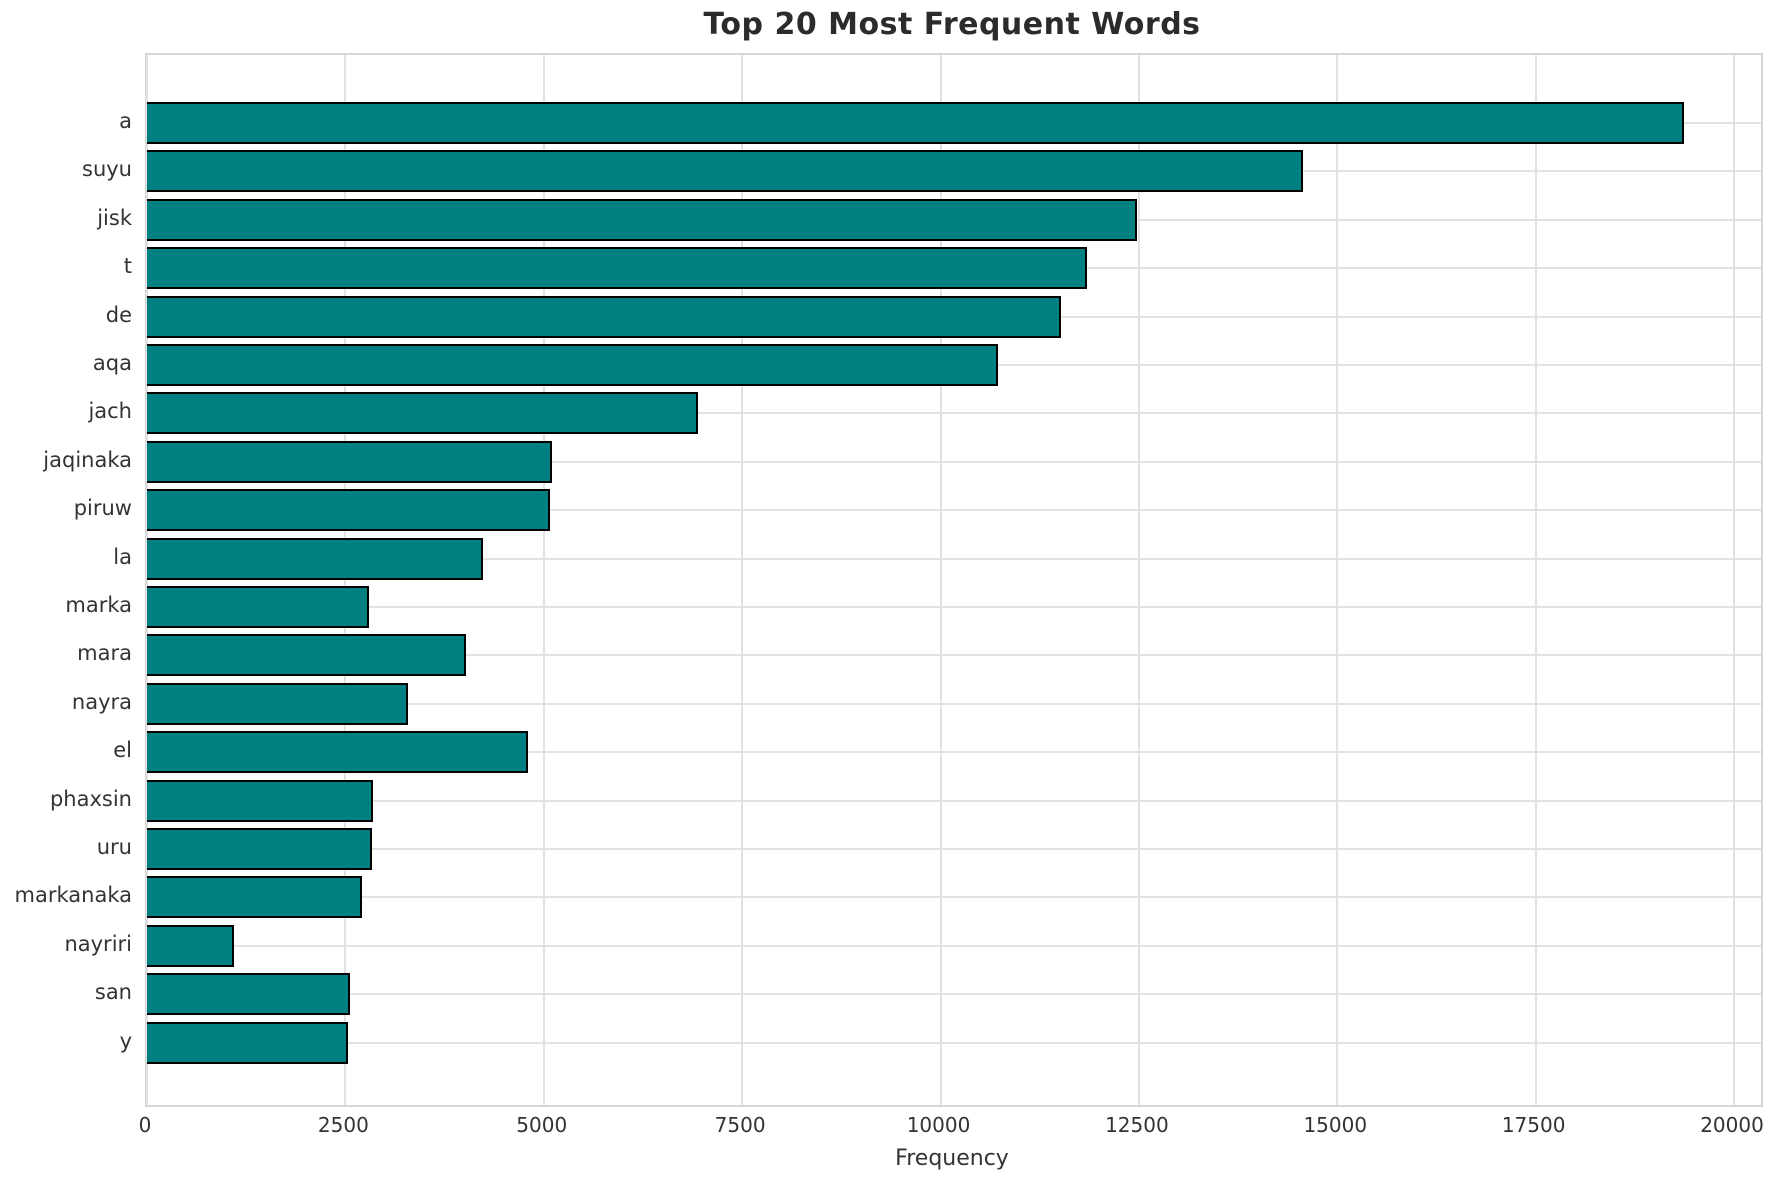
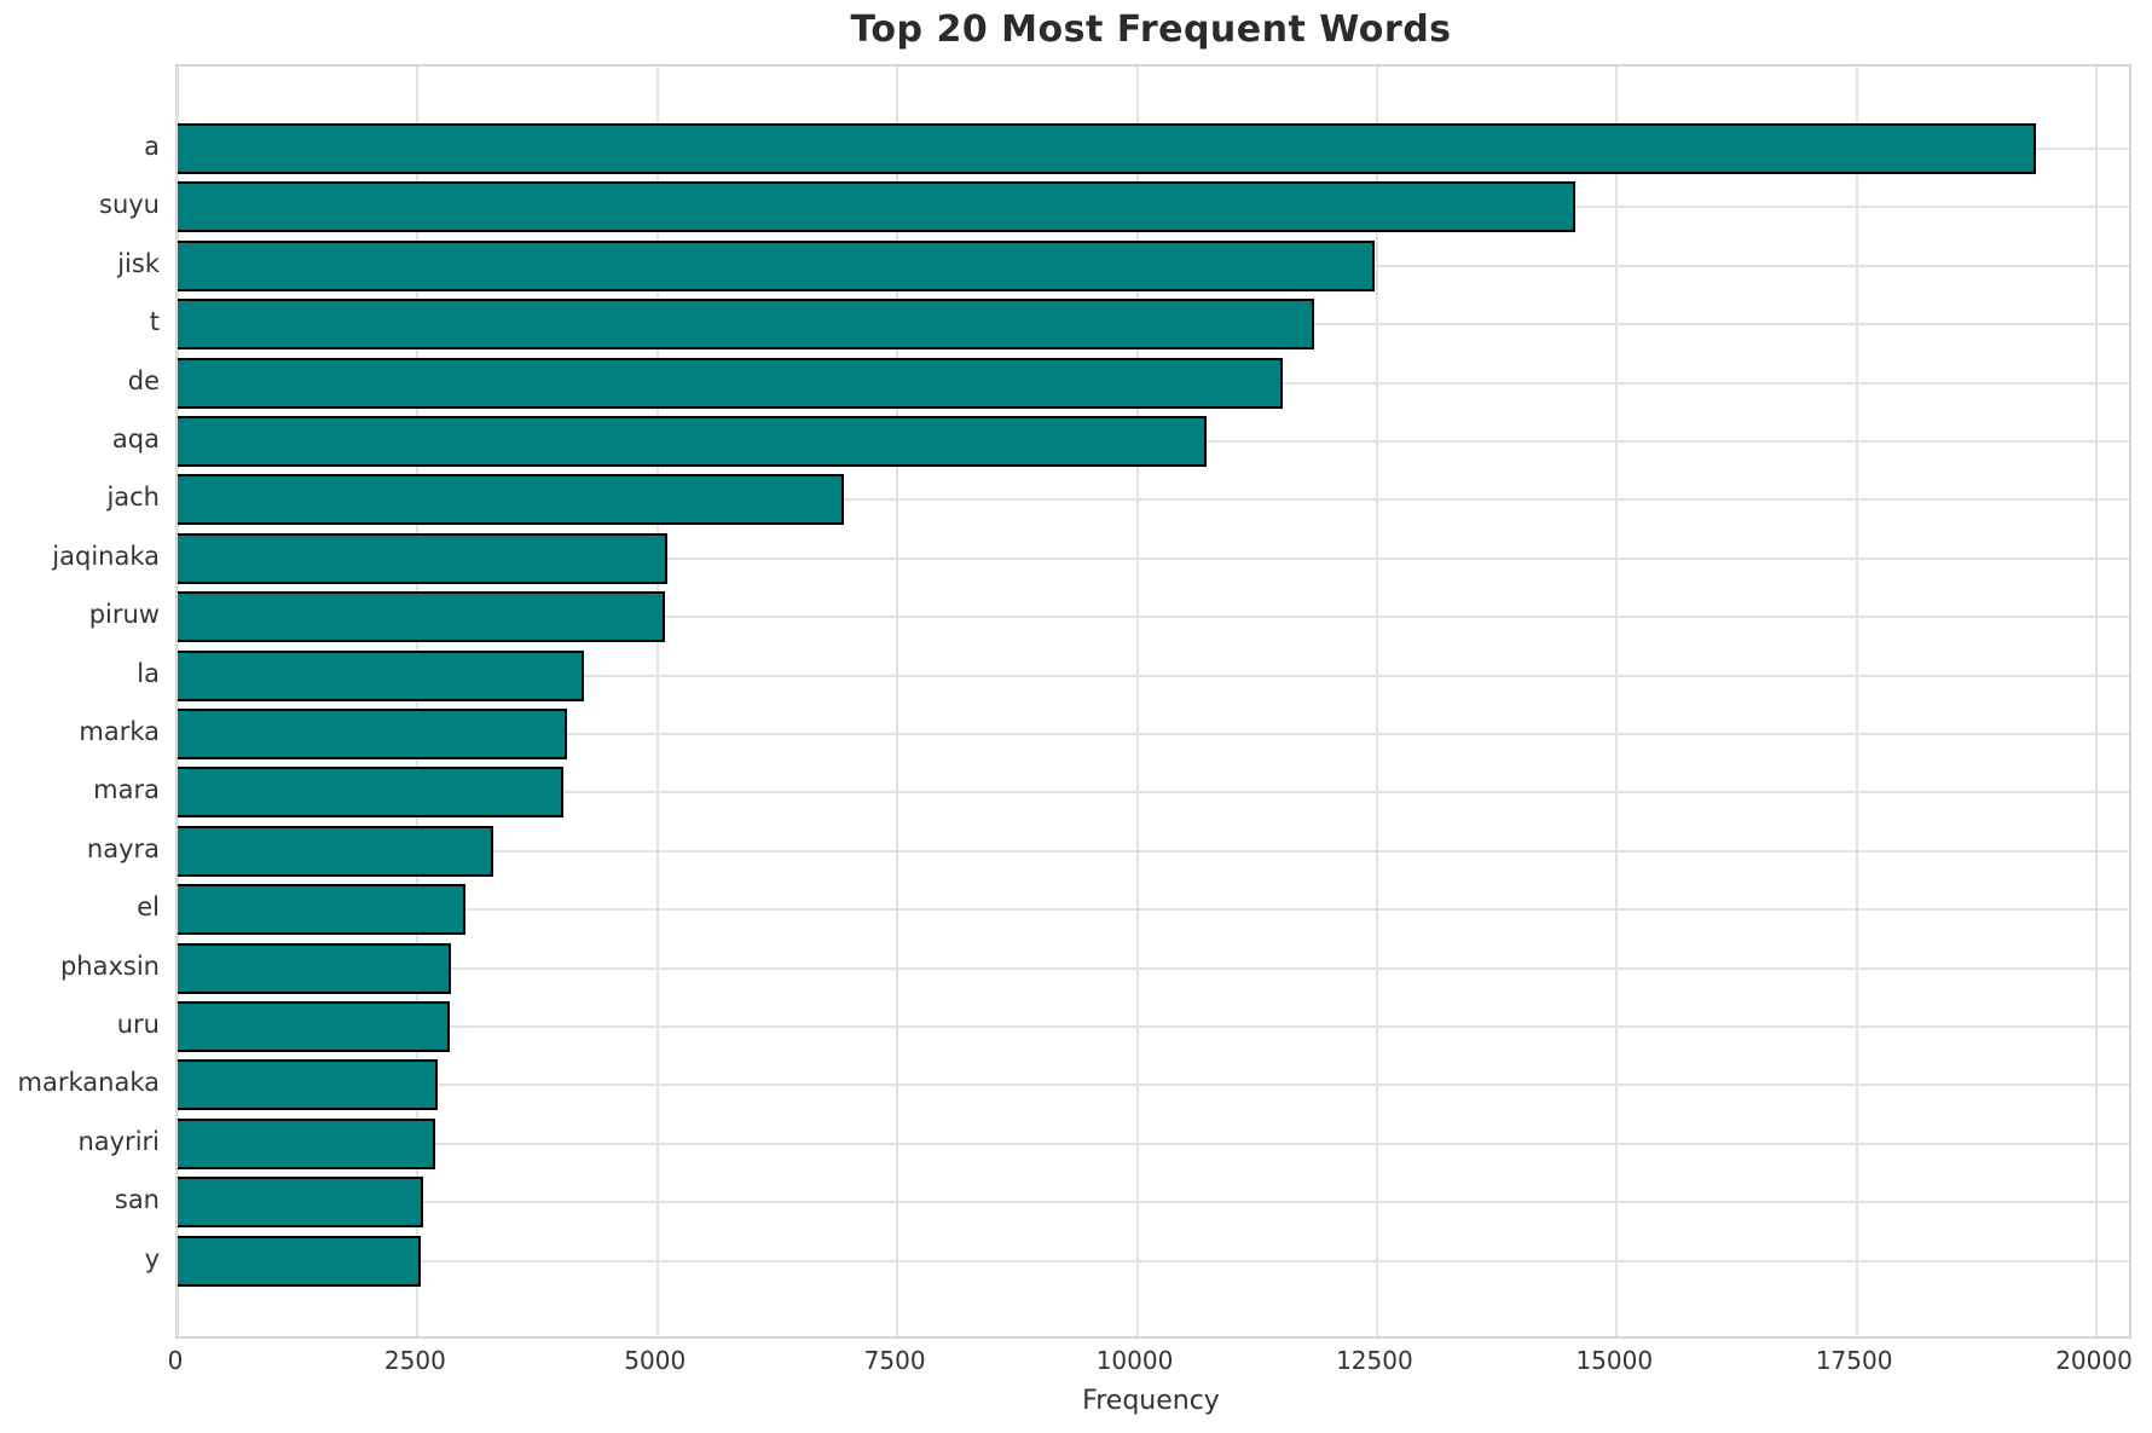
marka: 2800 -> 4100
el: 4800 -> 3000
nayriri: 1100 -> 2700
